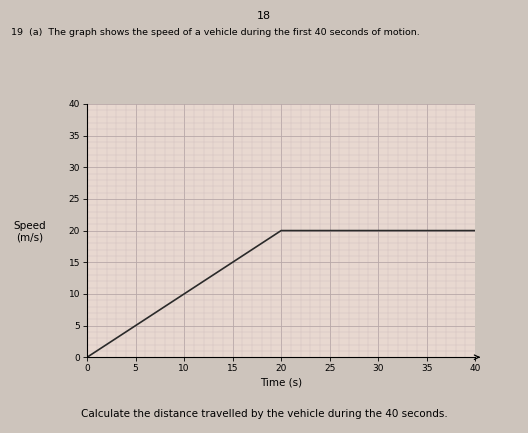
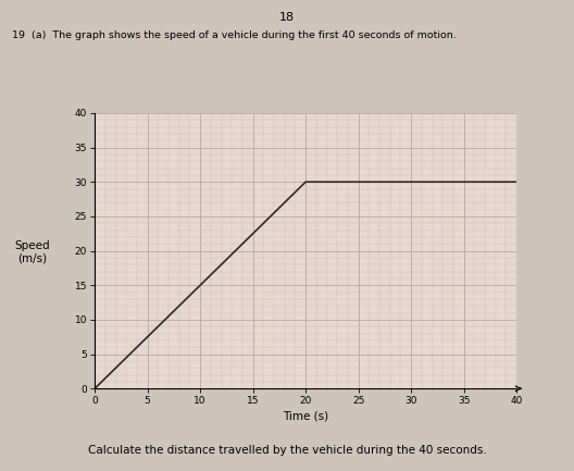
20: 20 -> 30
40: 20 -> 30
